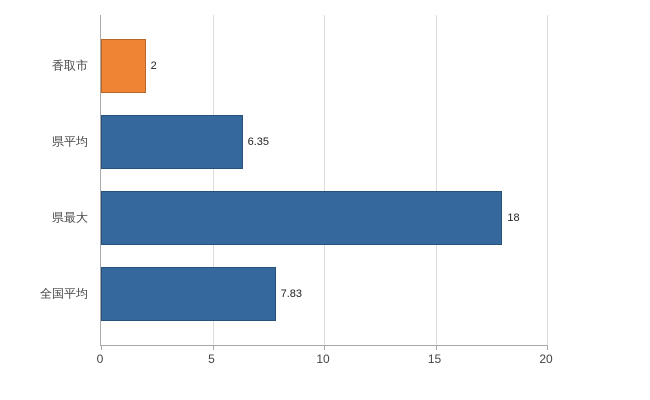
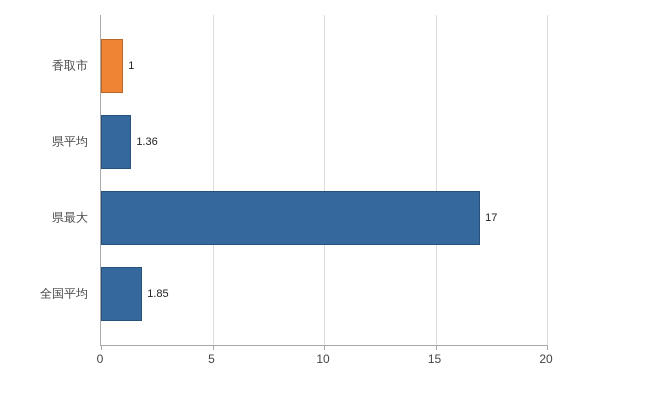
香取市: 2 -> 1
県平均: 6.35 -> 1.36
県最大: 18 -> 17
全国平均: 7.83 -> 1.85
